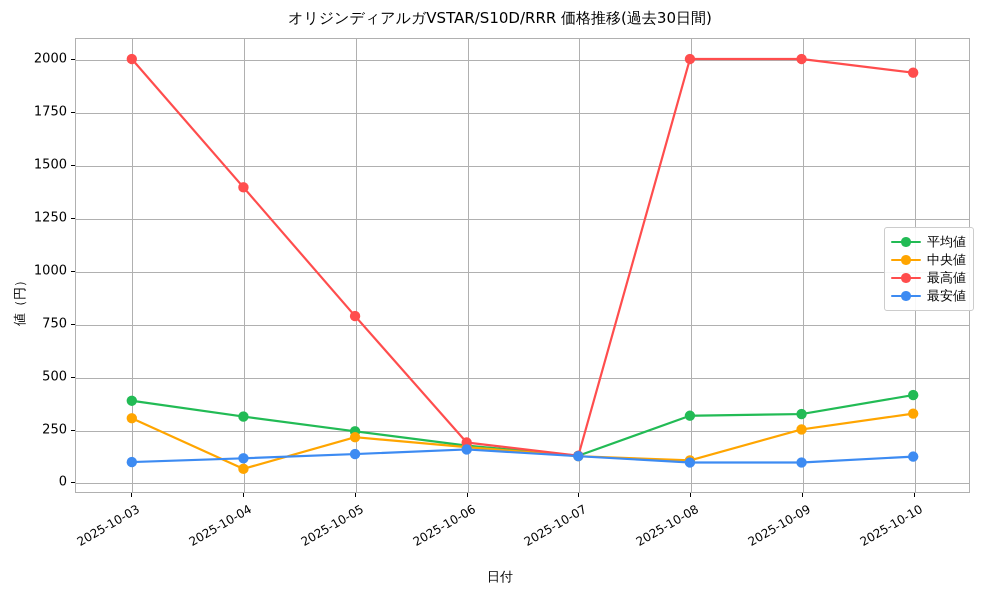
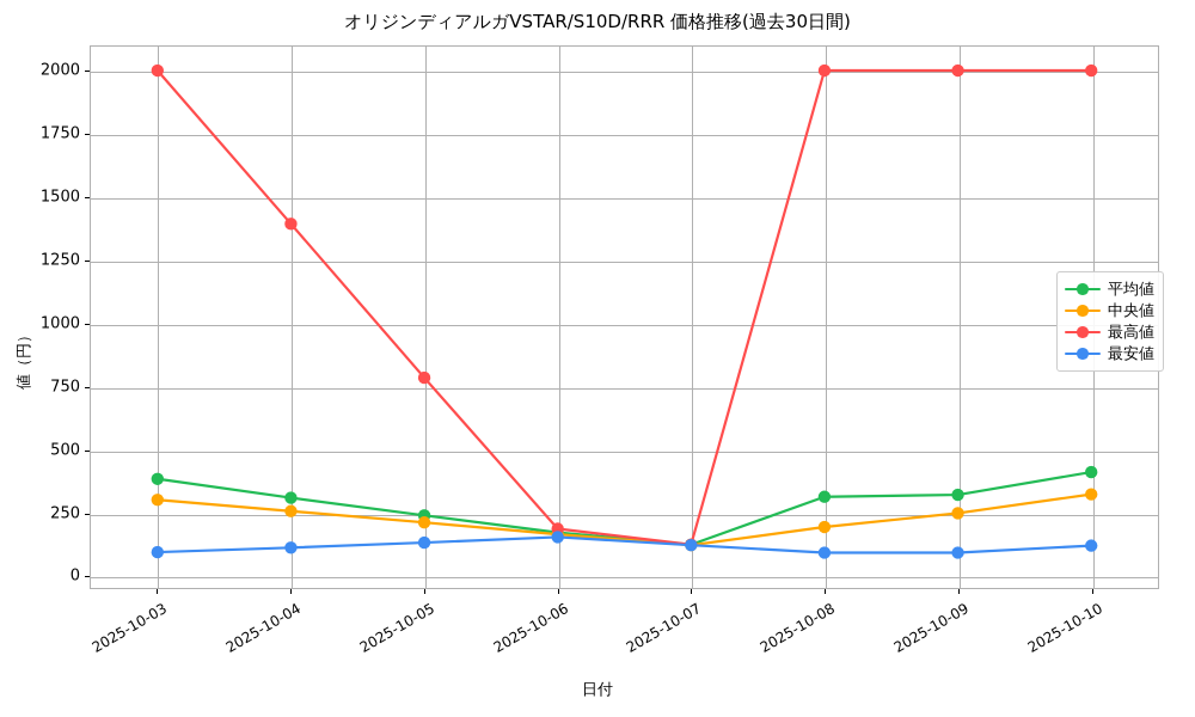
中央値/2025-10-04: 60 -> 260
中央値/2025-10-08: 100 -> 190
最高値/2025-10-10: 1940 -> 2000
